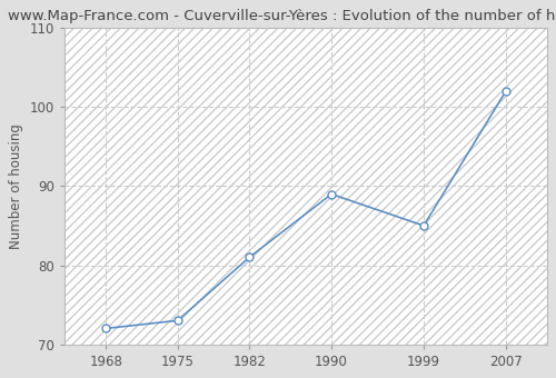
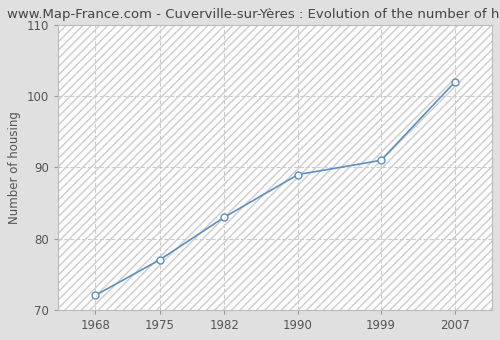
1975: 73 -> 77
1982: 81 -> 83
1999: 85 -> 91
